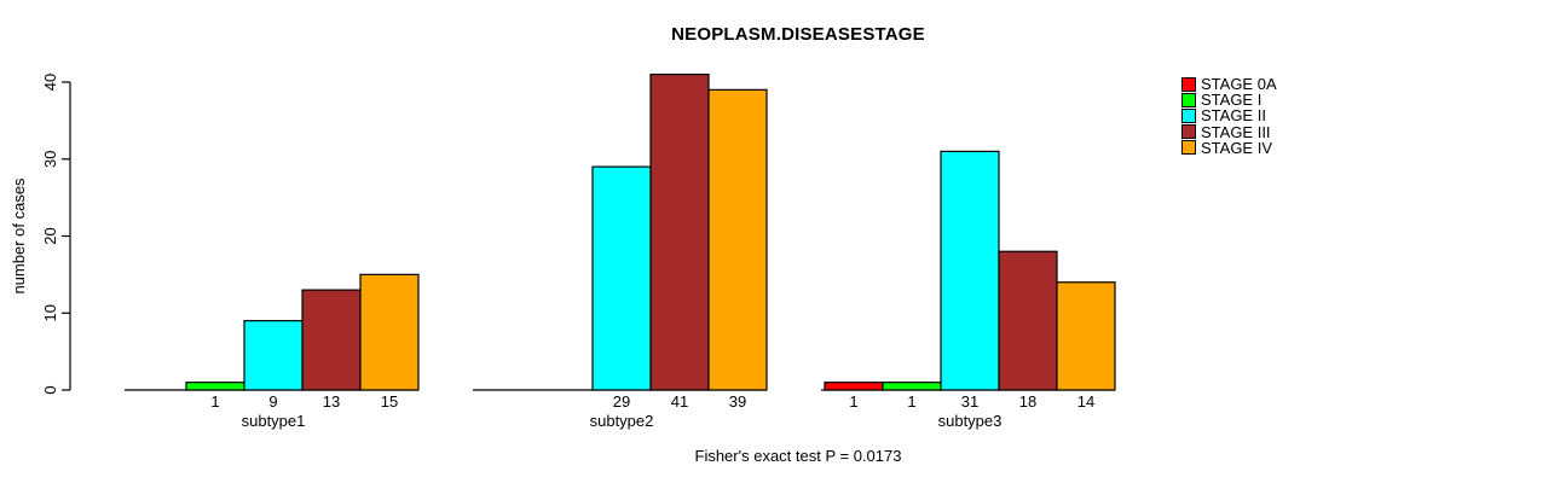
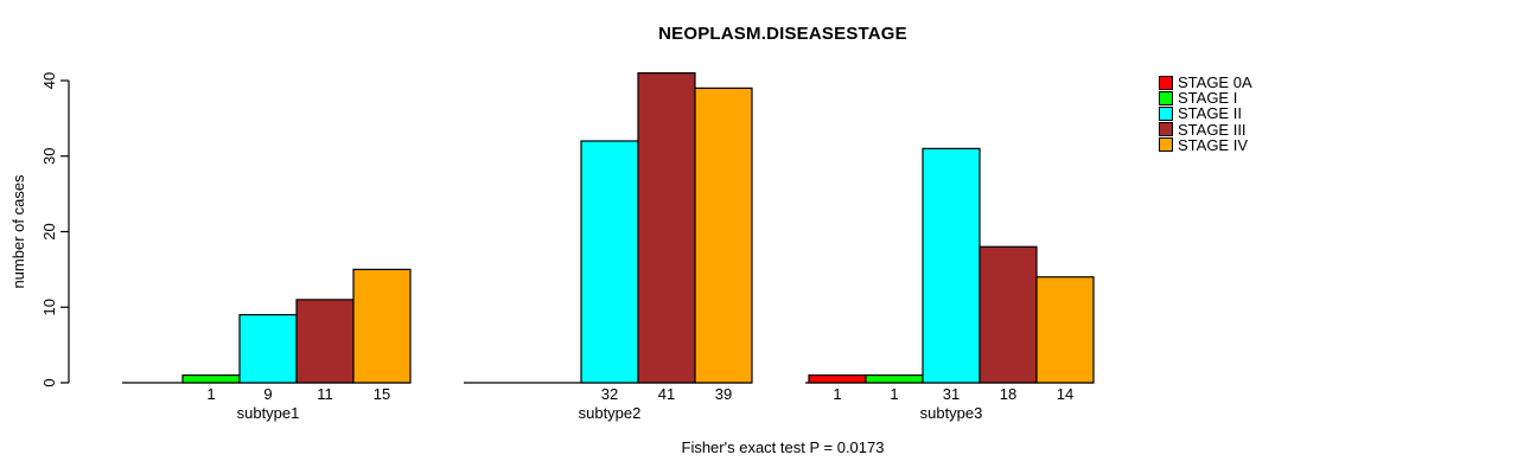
STAGE III/subtype1: 13 -> 11
STAGE II/subtype2: 29 -> 32
